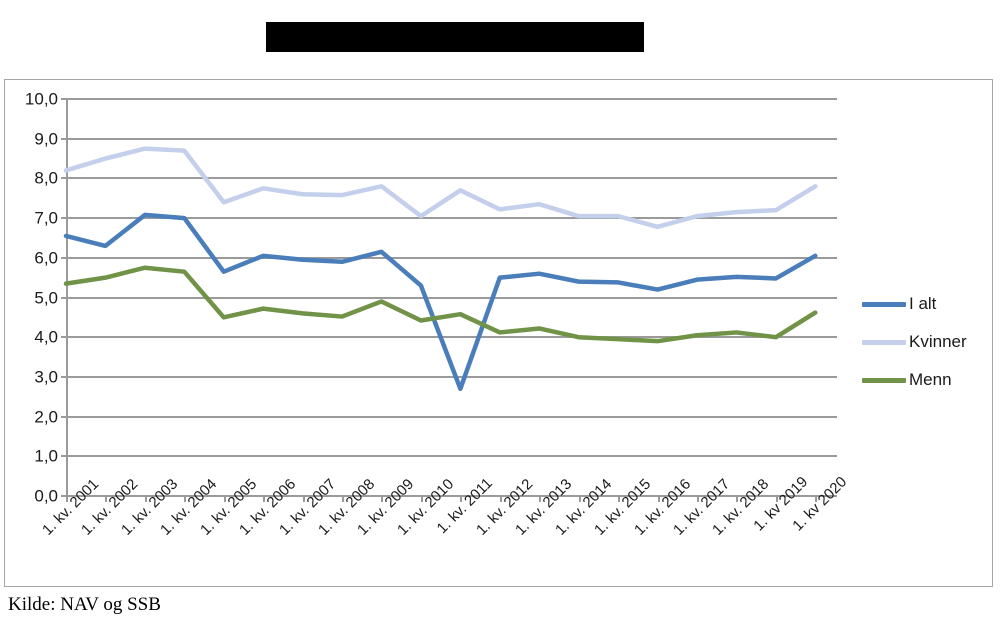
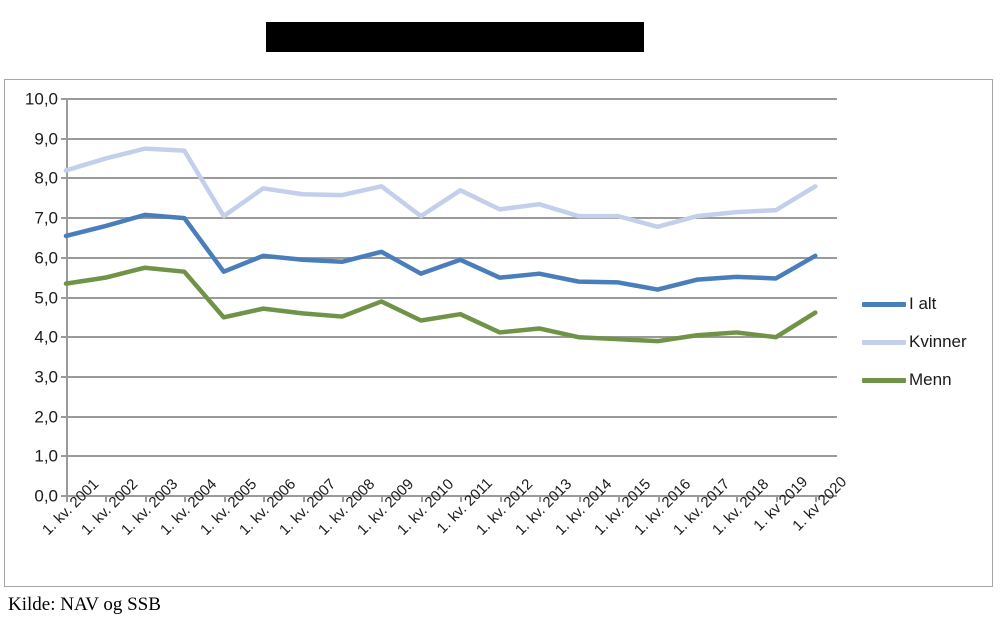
I alt/1. kv. 2002: 6,3 -> 6,8
Kvinner/1. kv. 2005: 7,4 -> 7,0
I alt/1. kv. 2010: 5,3 -> 5,6
I alt/1. kv. 2011: 2,7 -> 6,0
